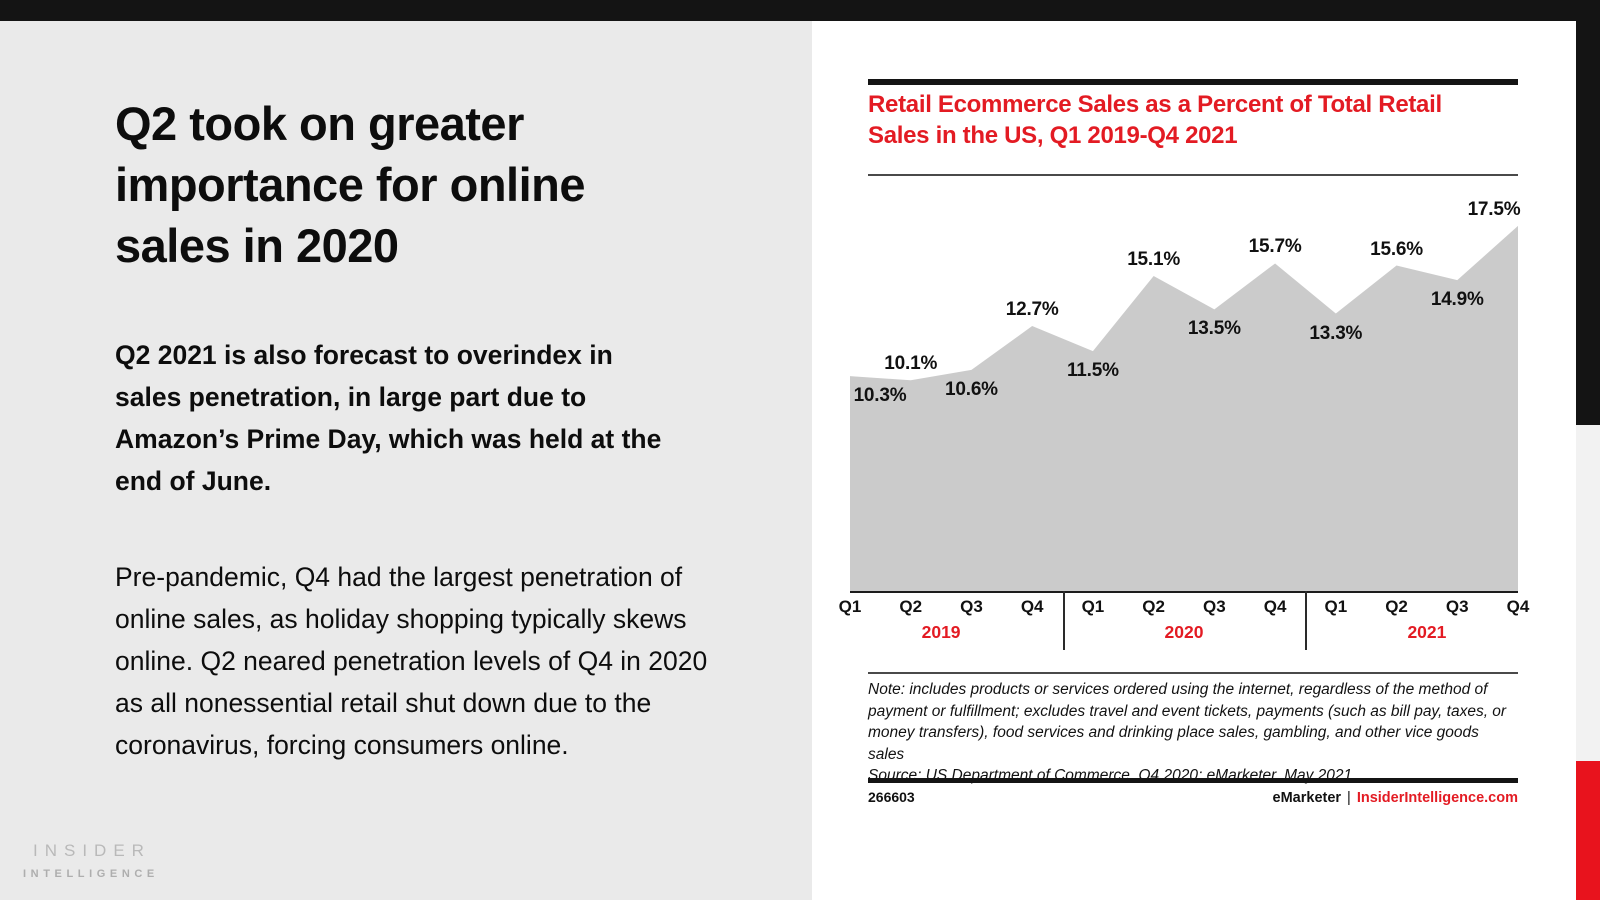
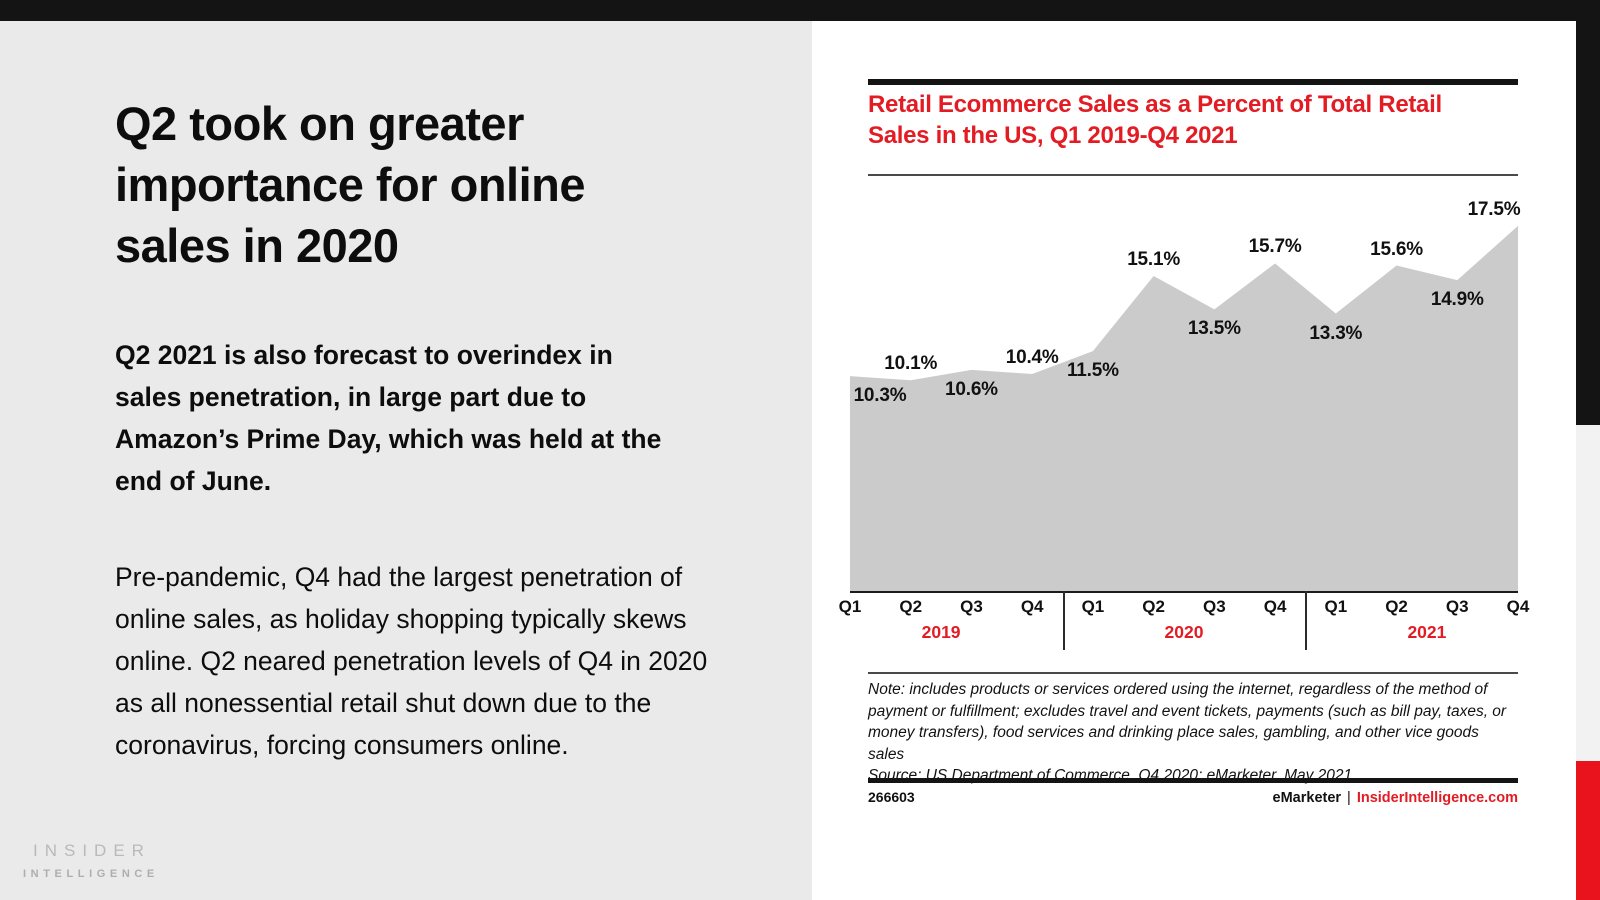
Q4 2019: 12.7% -> 10.4%
